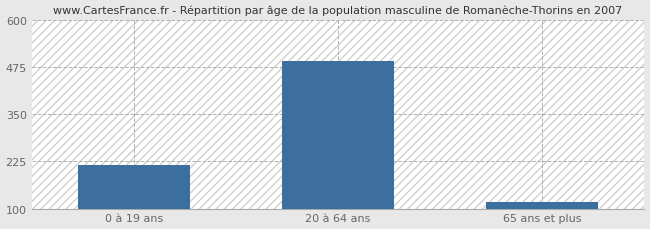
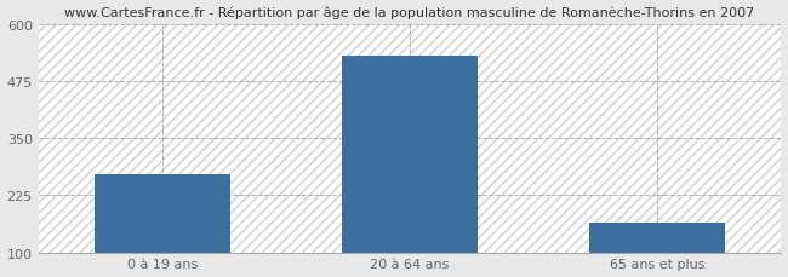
0 à 19 ans: 215 -> 270
20 à 64 ans: 492 -> 530
65 ans et plus: 118 -> 165
